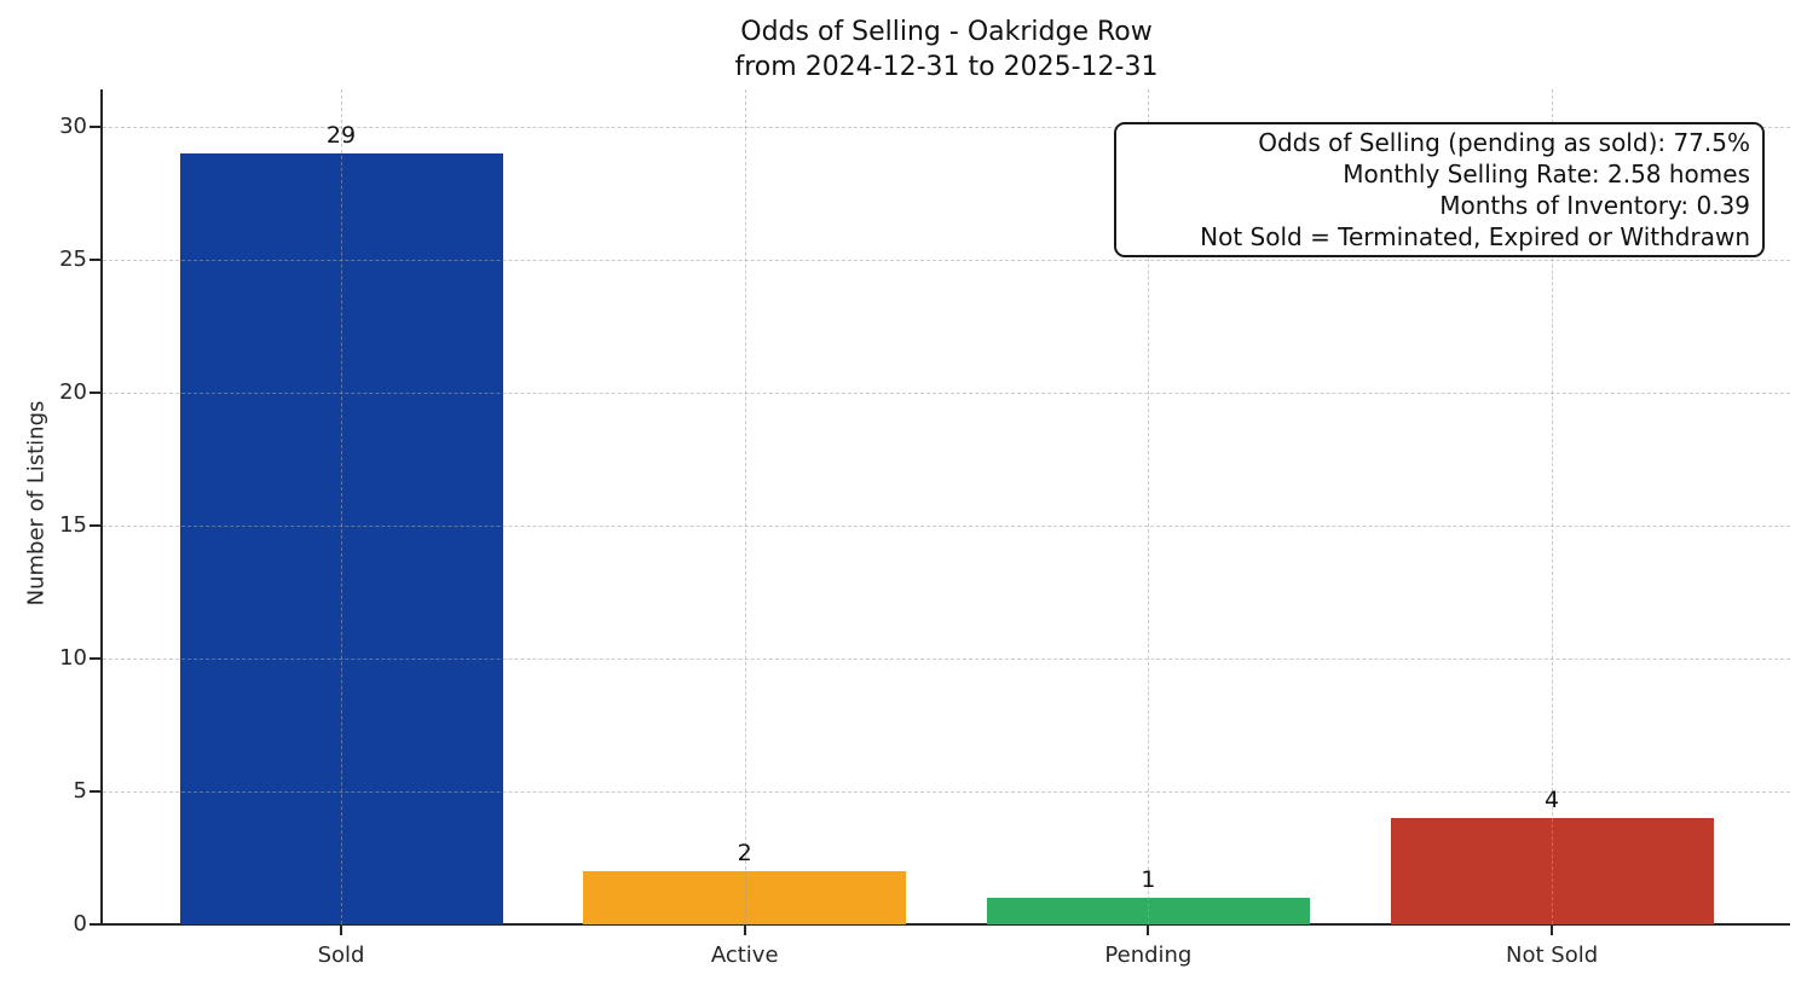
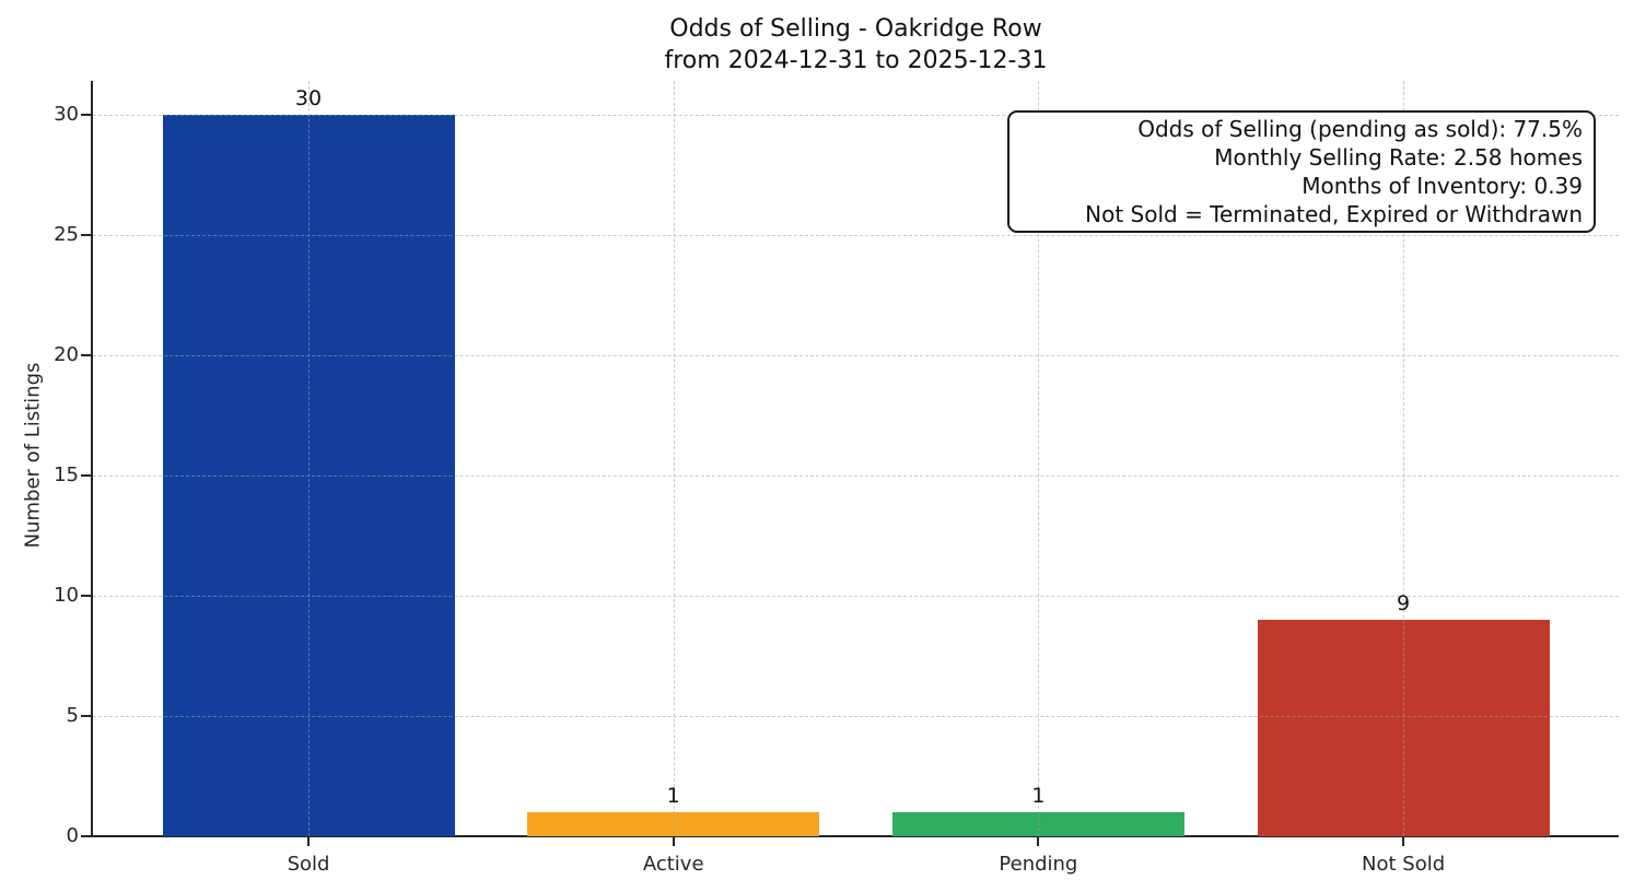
Sold: 29 -> 30
Active: 2 -> 1
Not Sold: 4 -> 9
